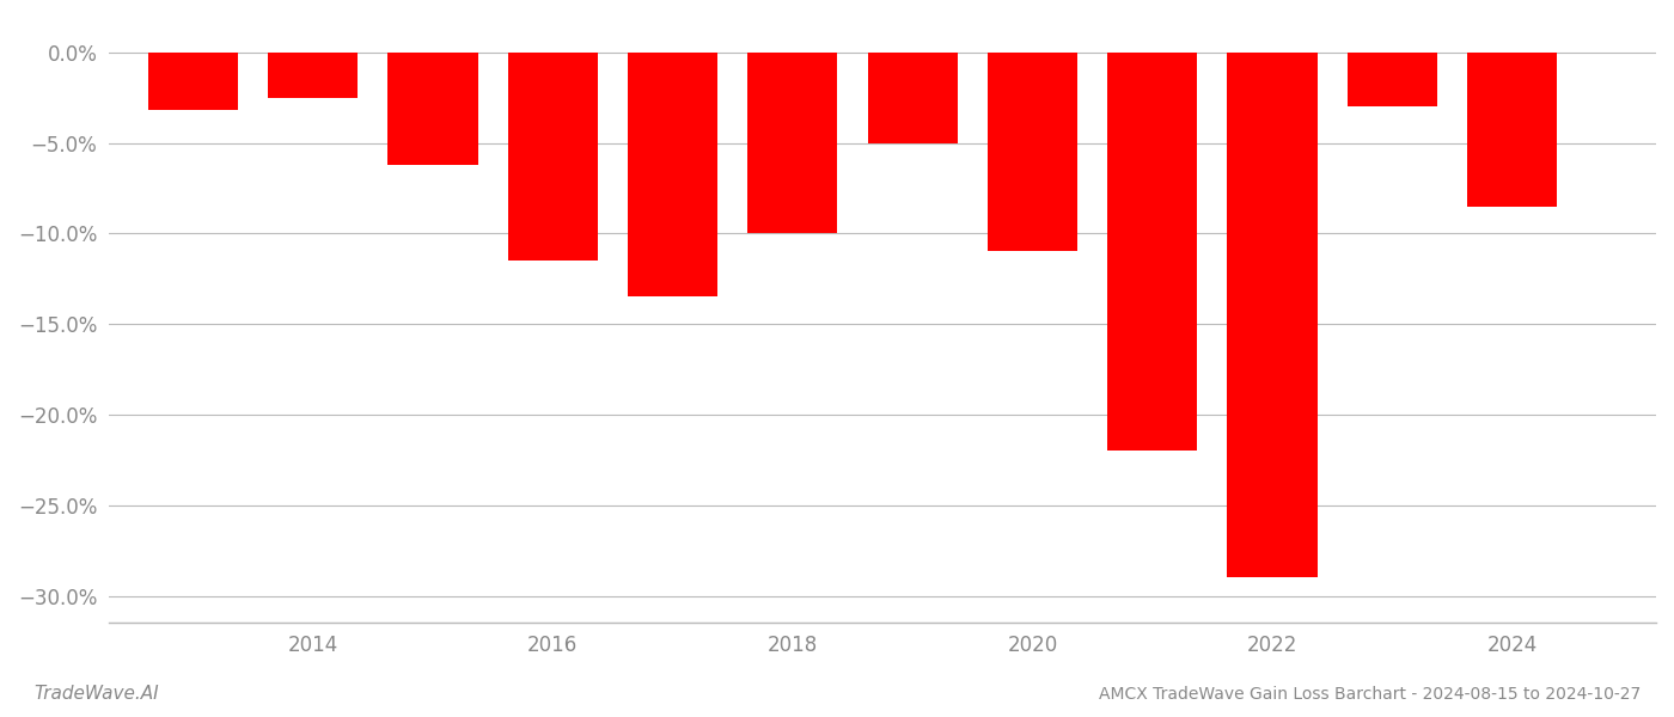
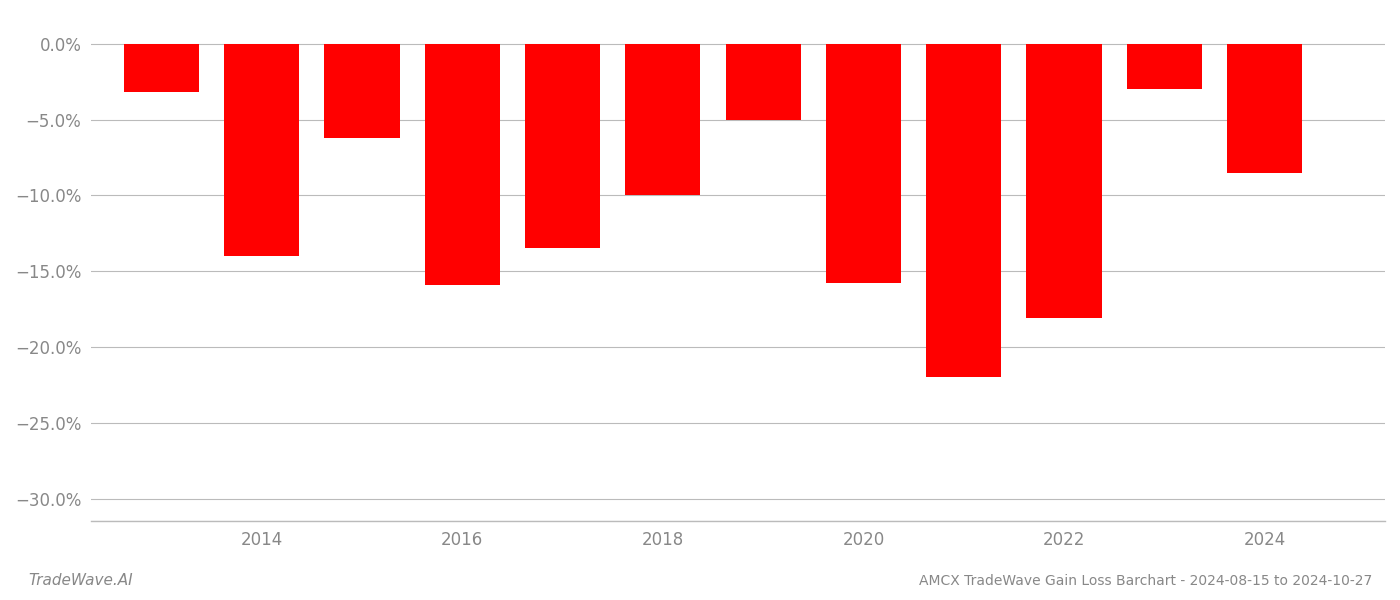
2014: -2.5% -> -14.0%
2016: -11.5% -> -15.9%
2020: -11.0% -> -15.8%
2022: -29.0% -> -18.1%
